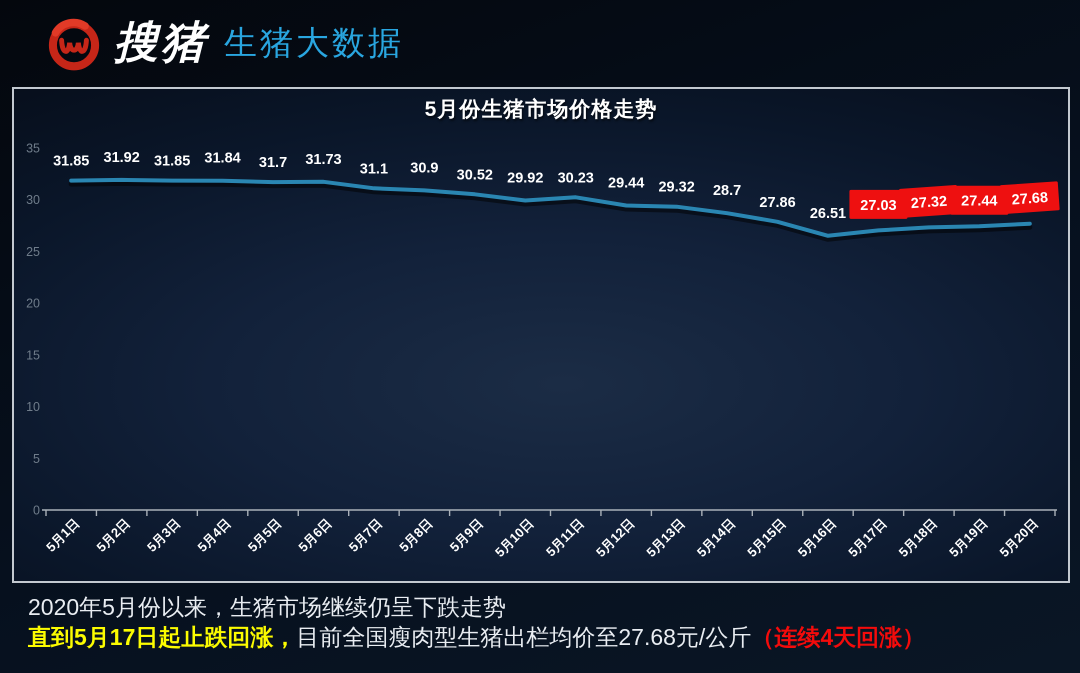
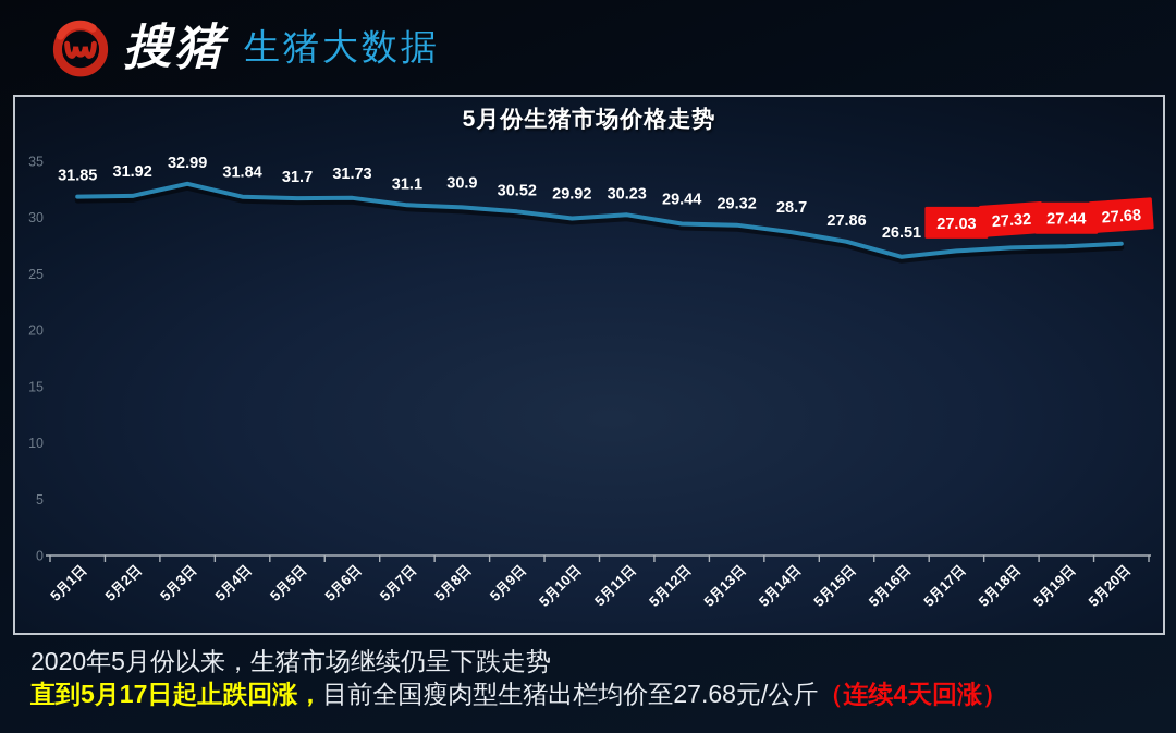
5月3日: 31.85 -> 32.99
